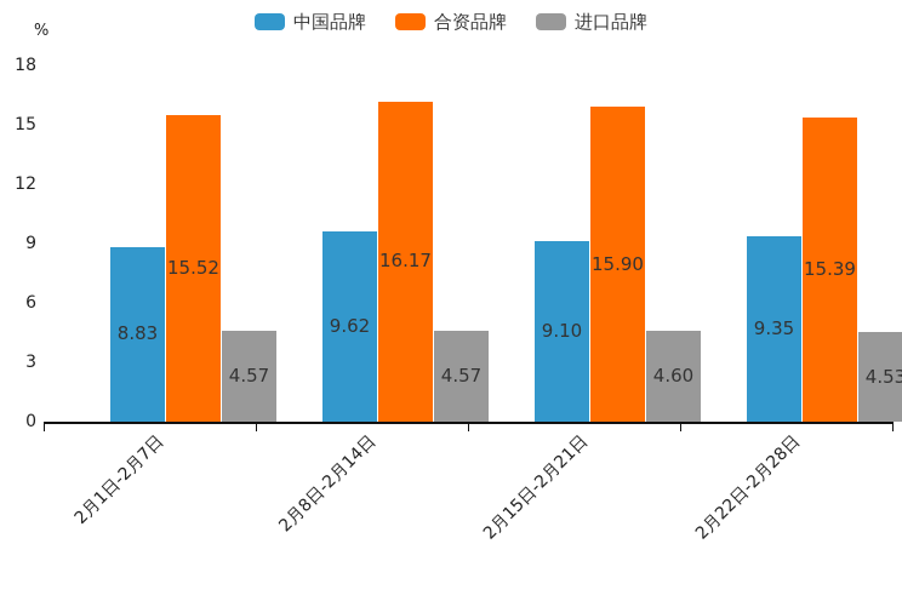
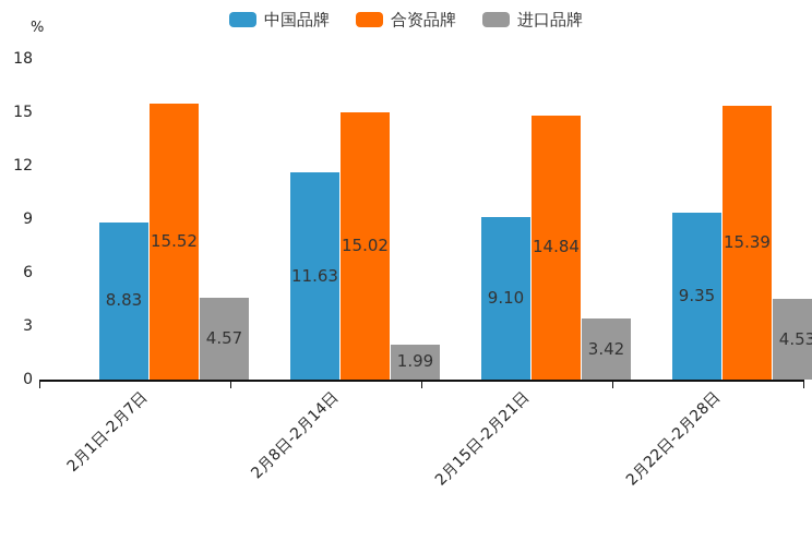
中国品牌/2月8日-2月14日: 9.62 -> 11.63
合资品牌/2月8日-2月14日: 16.17 -> 15.02
进口品牌/2月8日-2月14日: 4.57 -> 1.99
合资品牌/2月15日-2月21日: 15.90 -> 14.84
进口品牌/2月15日-2月21日: 4.60 -> 3.42
